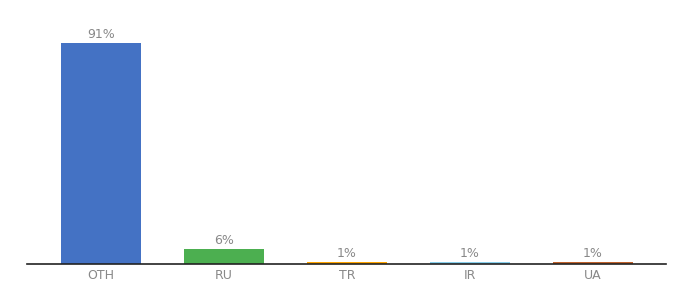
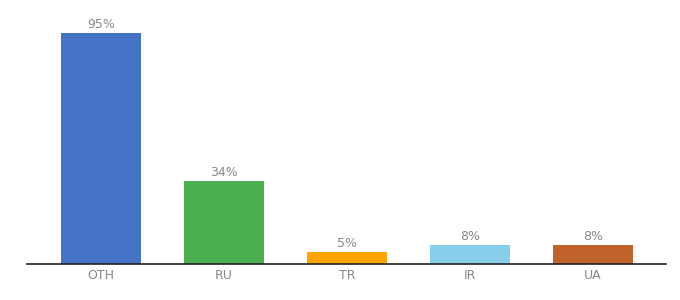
OTH: 91% -> 95%
RU: 6% -> 34%
TR: 1% -> 5%
IR: 1% -> 8%
UA: 1% -> 8%
